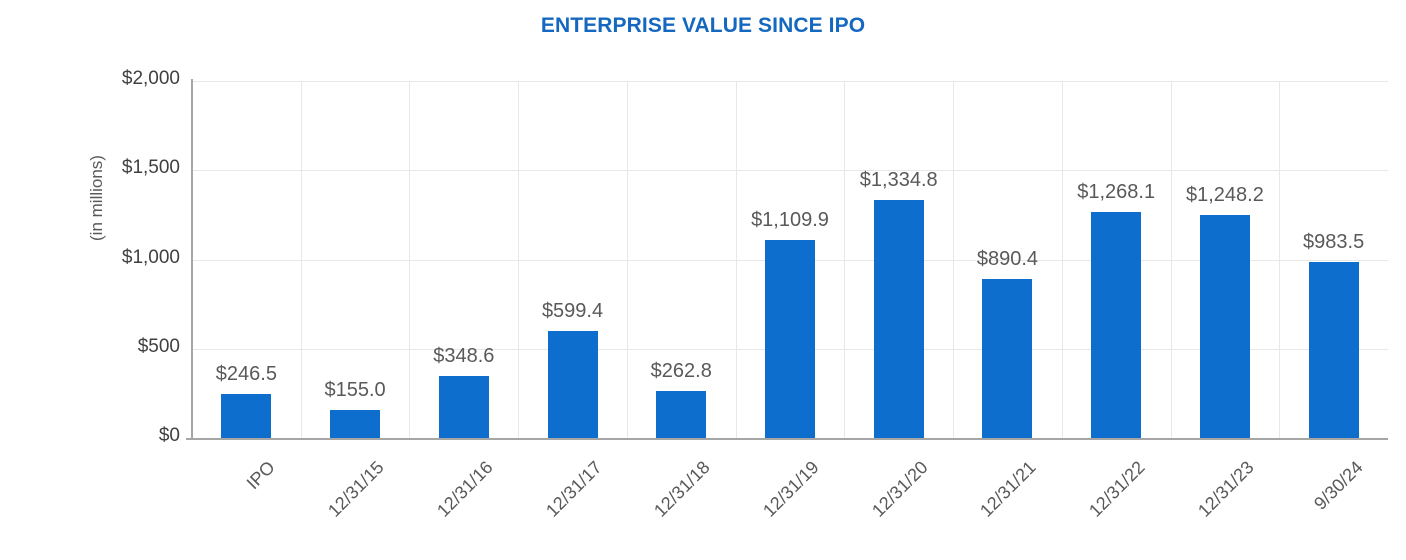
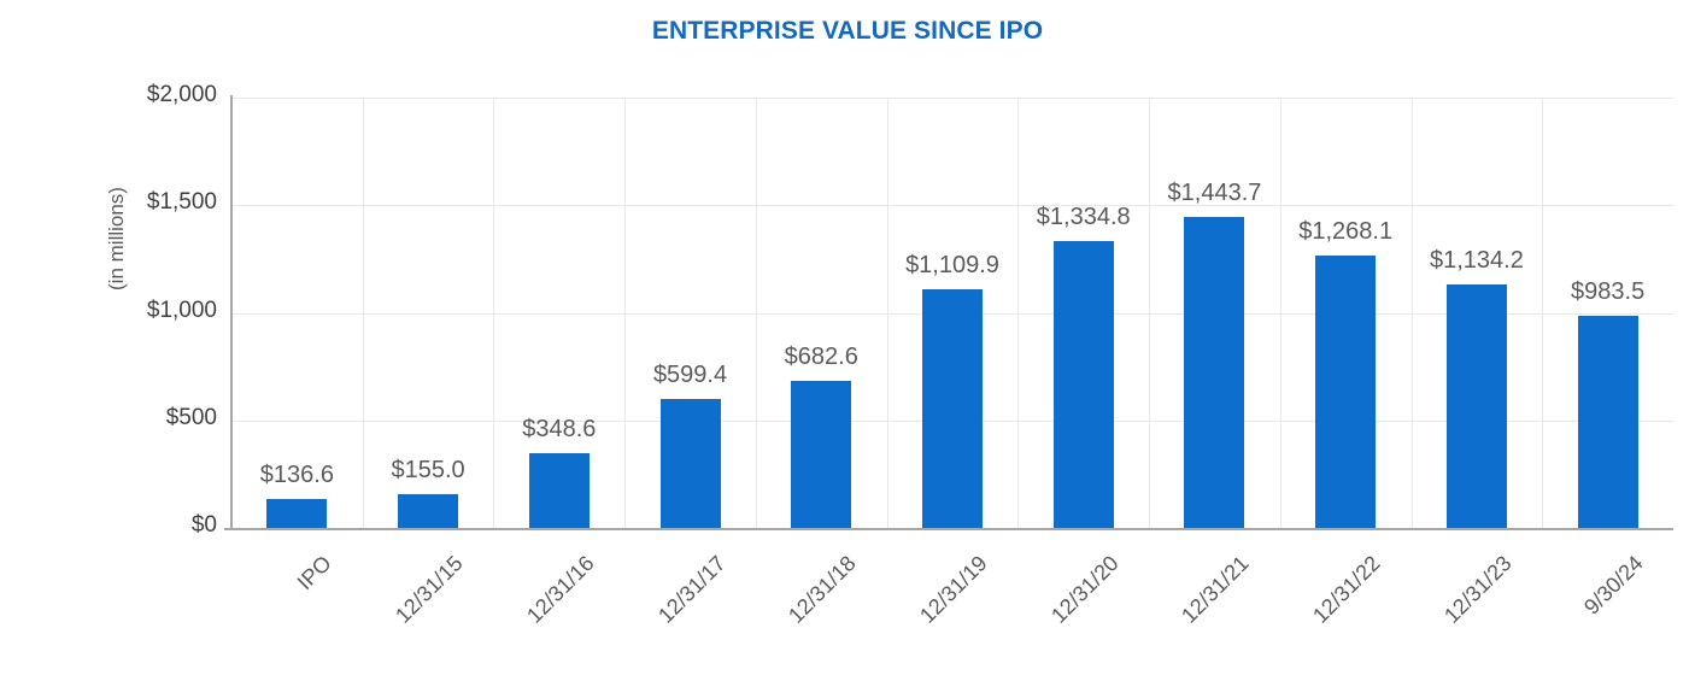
IPO: $246.5 -> $136.6
12/31/18: $262.8 -> $682.6
12/31/21: $890.4 -> $1,443.7
12/31/23: $1,248.2 -> $1,134.2
